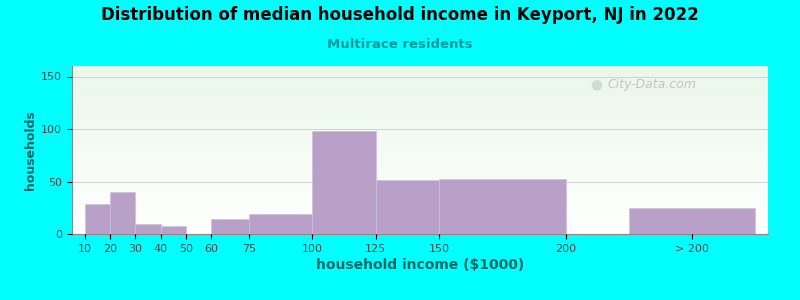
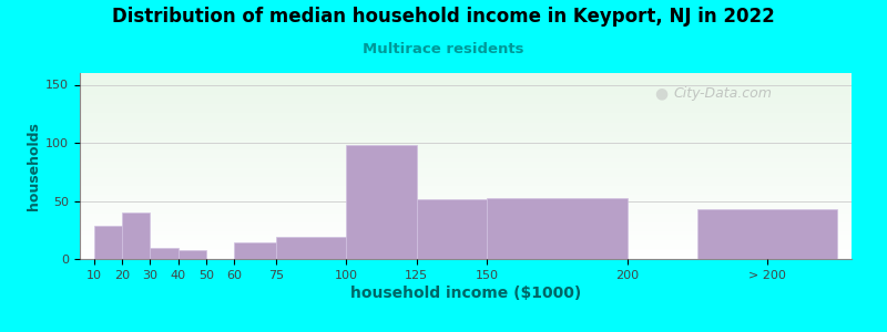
> 200: 25 -> 43
